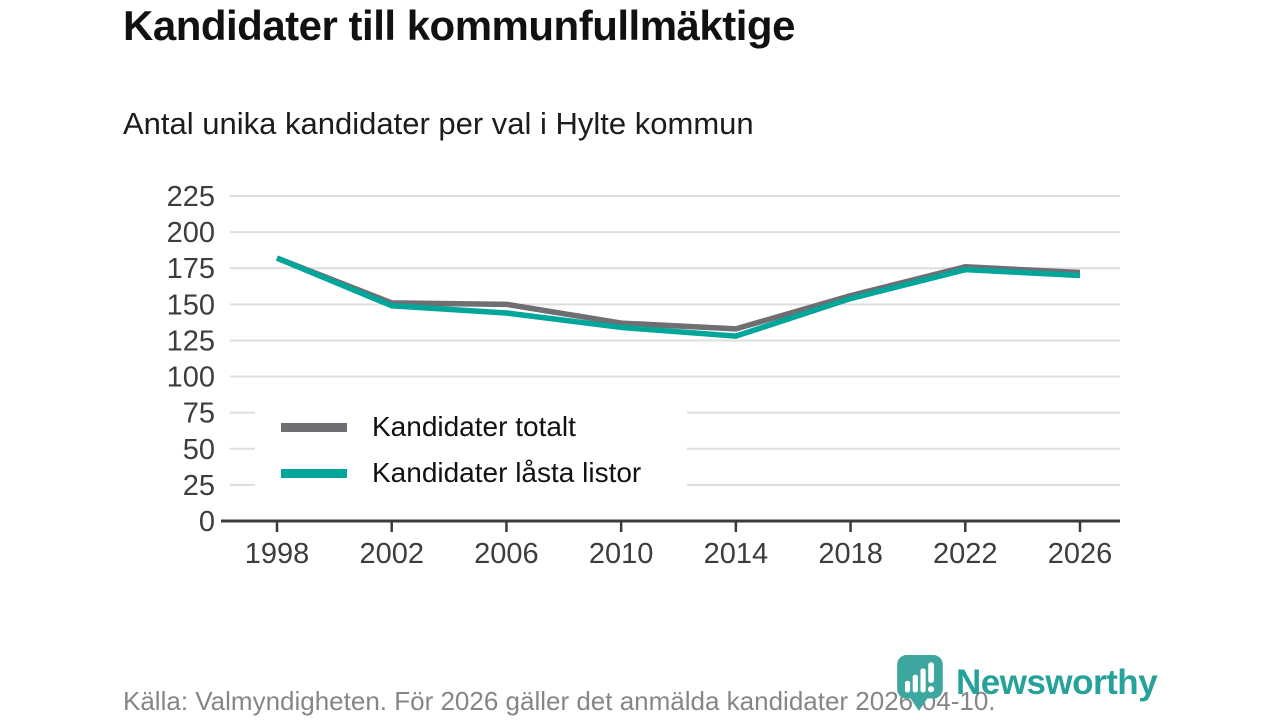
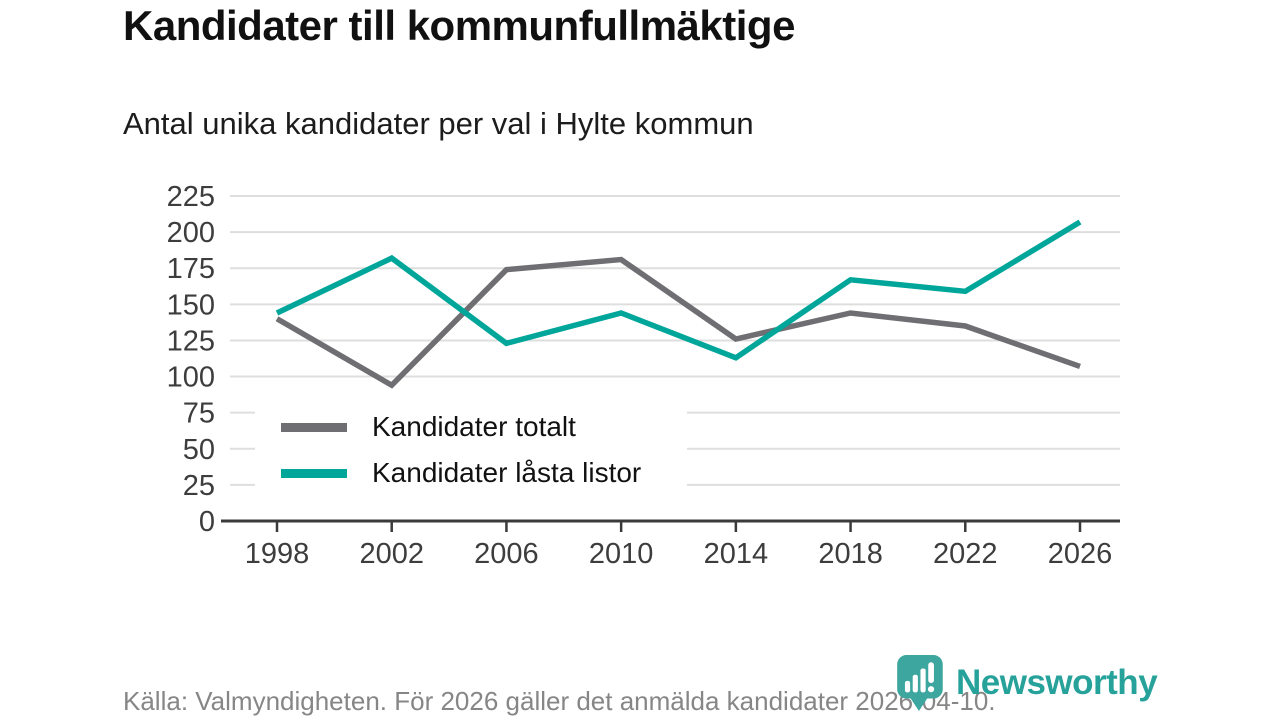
Kandidater totalt/1998: 182 -> 140
Kandidater låsta listor/1998: 182 -> 144
Kandidater totalt/2002: 151 -> 94
Kandidater låsta listor/2002: 149 -> 182
Kandidater totalt/2006: 150 -> 174
Kandidater låsta listor/2006: 144 -> 123
Kandidater totalt/2010: 137 -> 181
Kandidater låsta listor/2010: 134 -> 144
Kandidater totalt/2014: 133 -> 126
Kandidater låsta listor/2014: 128 -> 113
Kandidater totalt/2018: 156 -> 144
Kandidater låsta listor/2018: 154 -> 167
Kandidater totalt/2022: 176 -> 135
Kandidater låsta listor/2022: 174 -> 159
Kandidater totalt/2026: 172 -> 107
Kandidater låsta listor/2026: 170 -> 207
